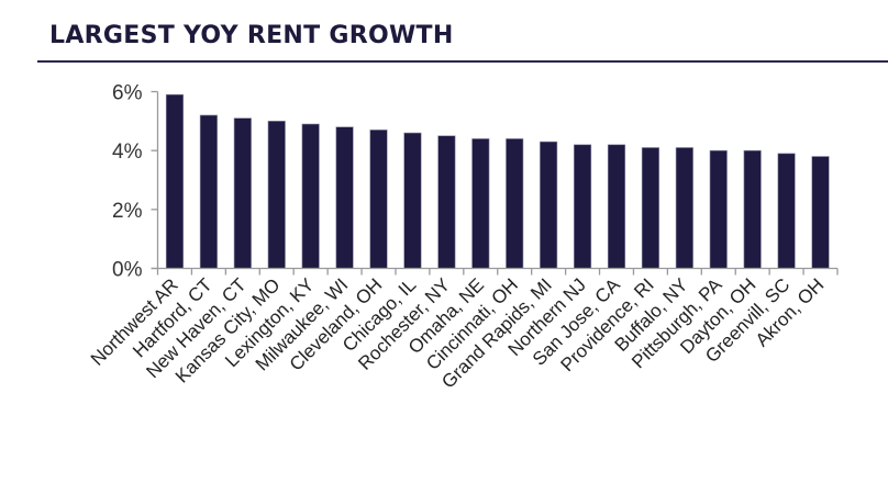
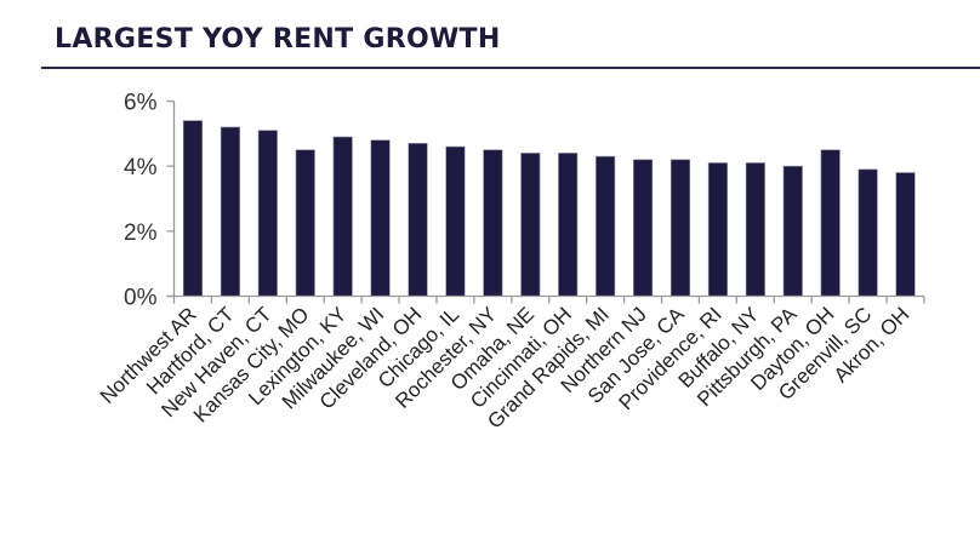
Northwest AR: 5.9% -> 5.4%
Kansas City, MO: 5.0% -> 4.5%
Dayton, OH: 4.0% -> 4.5%
